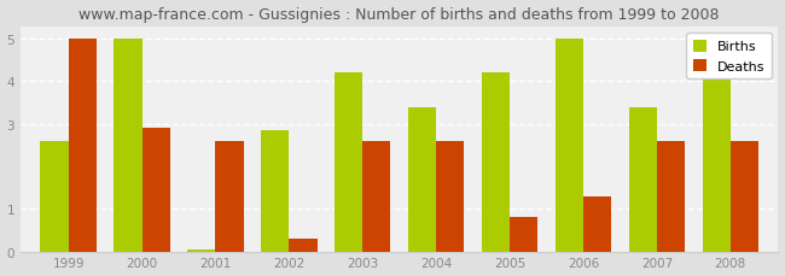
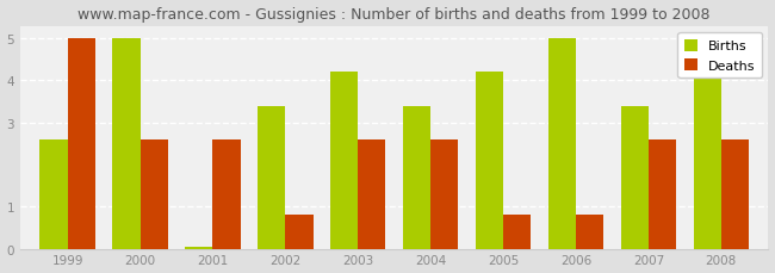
Deaths/2000: 2.9 -> 2.6
Births/2002: 2.85 -> 3.40
Deaths/2002: 0.3 -> 0.8
Deaths/2006: 1.3 -> 0.8
